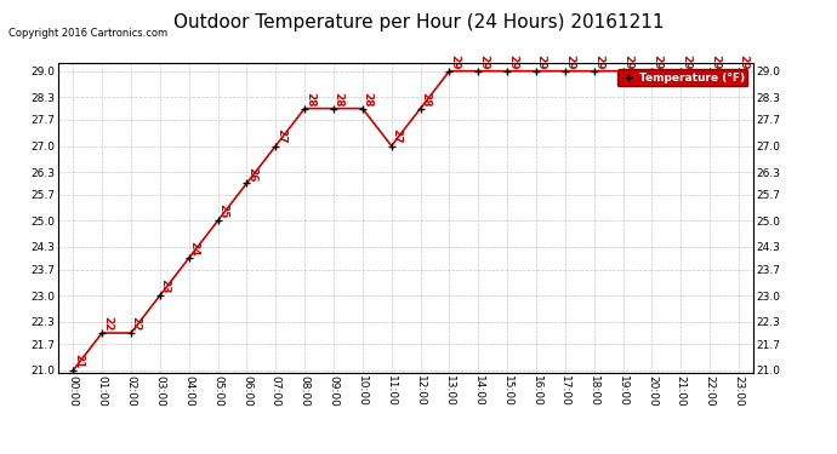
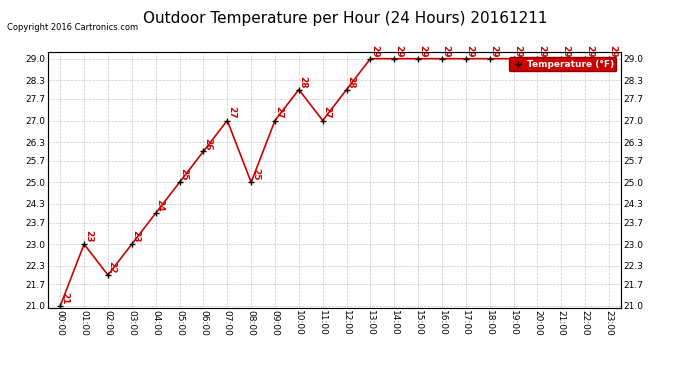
01:00: 22 -> 23
08:00: 28 -> 25
09:00: 28 -> 27
